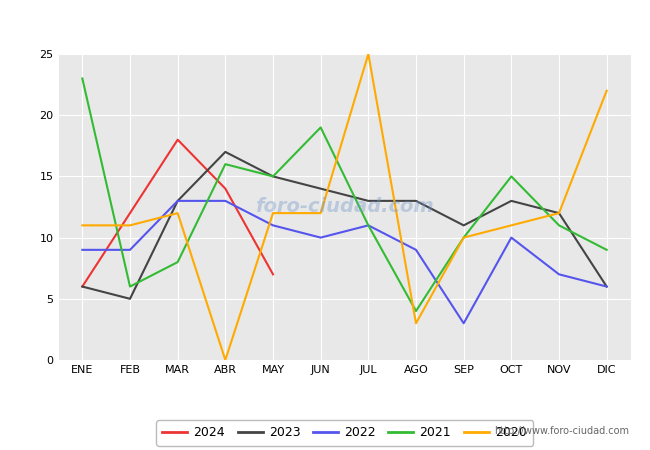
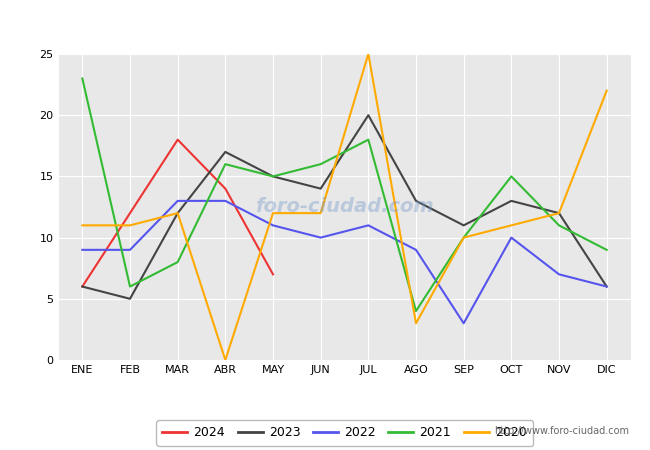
2023/MAR: 13 -> 12
2021/JUN: 19 -> 16
2023/JUL: 13 -> 20
2021/JUL: 11 -> 18
